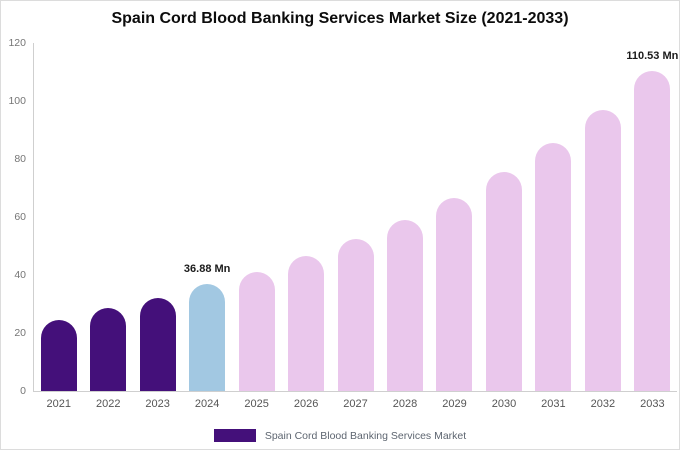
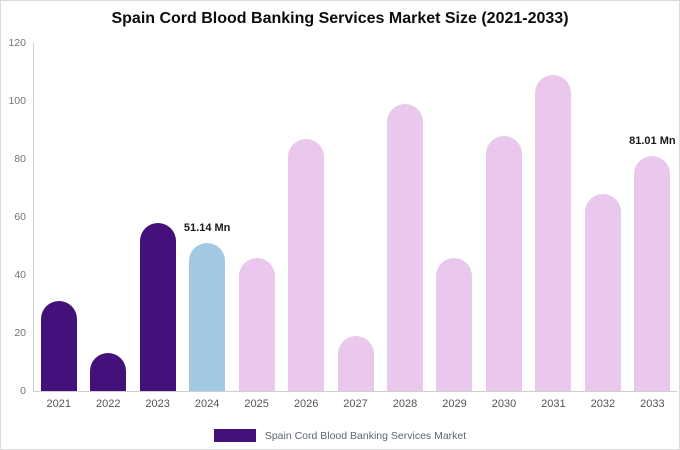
2021: 24 -> 31
2022: 28 -> 13
2023: 32 -> 58
2024: 36.88 -> 51.14
2025: 41 -> 46
2026: 46 -> 87
2027: 52 -> 19
2028: 59 -> 99
2029: 66 -> 46
2030: 76 -> 88
2031: 86 -> 109
2032: 97 -> 68
2033: 110.53 -> 81.01
